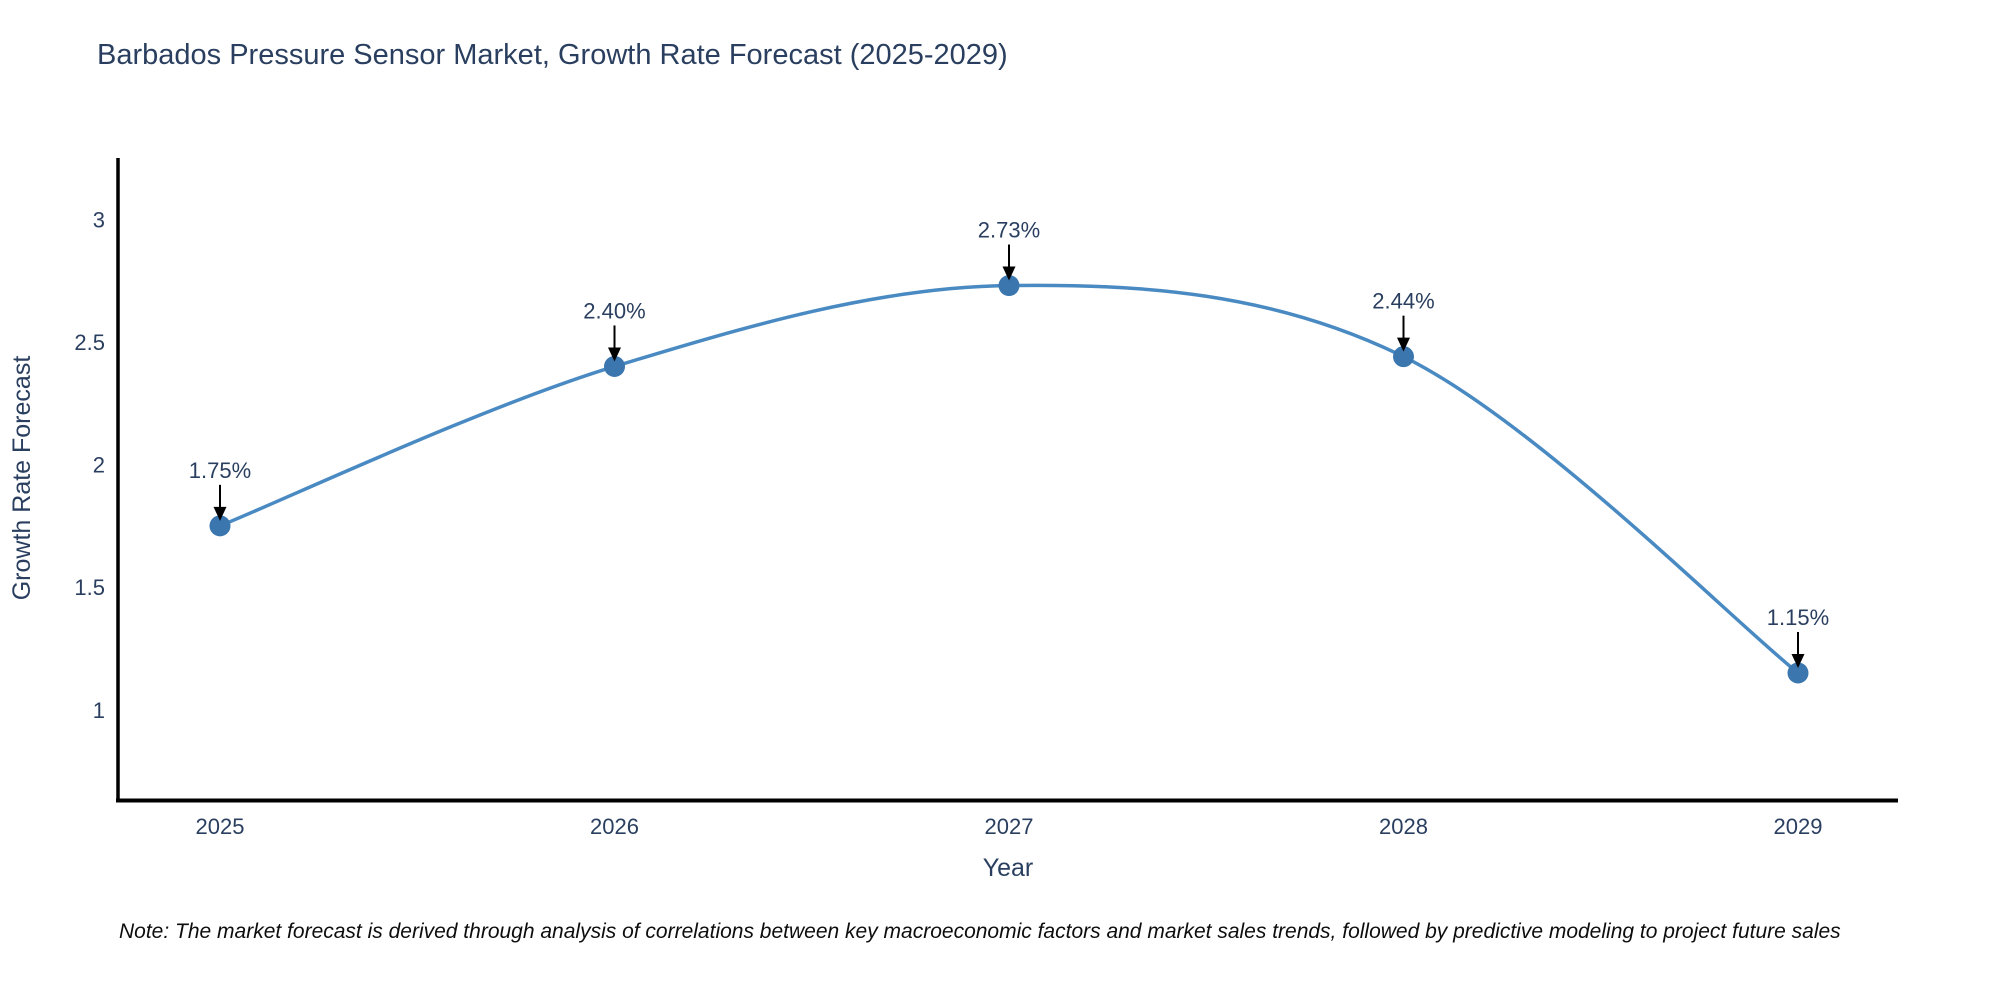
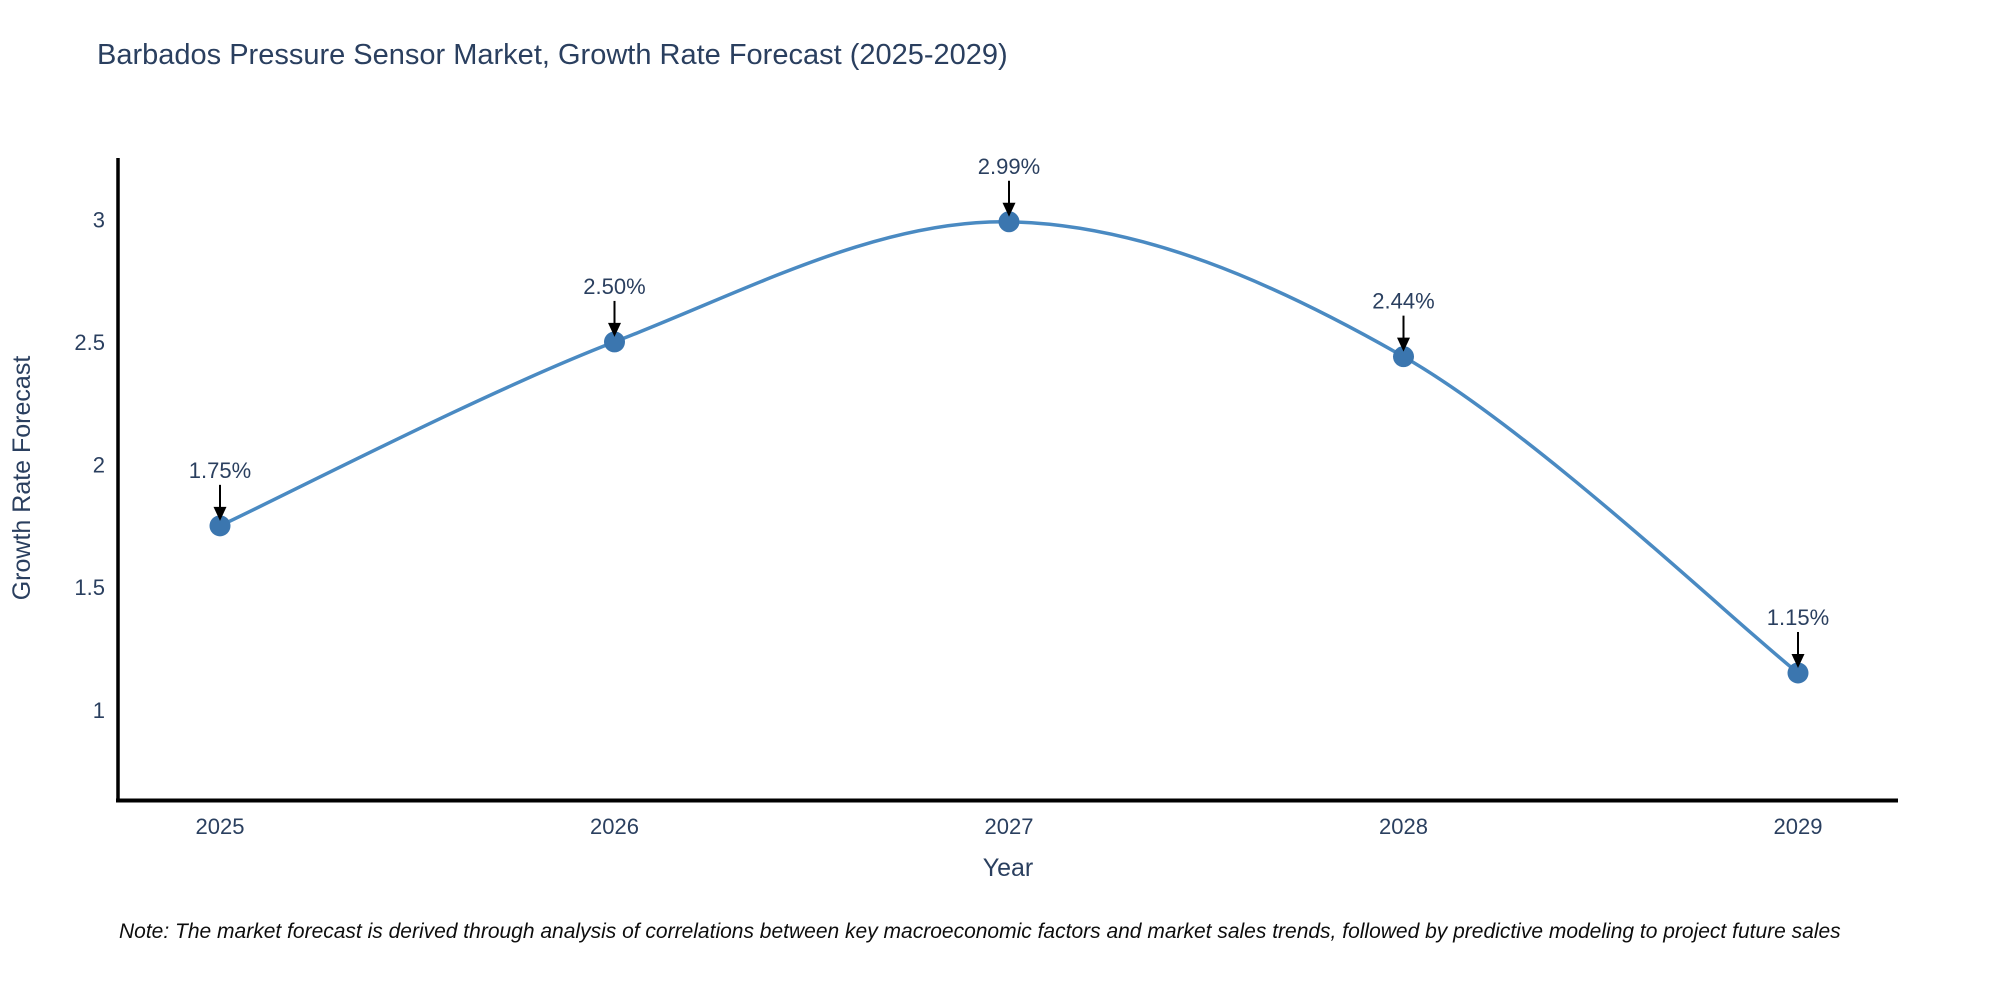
2026: 2.40% -> 2.50%
2027: 2.73% -> 2.99%
